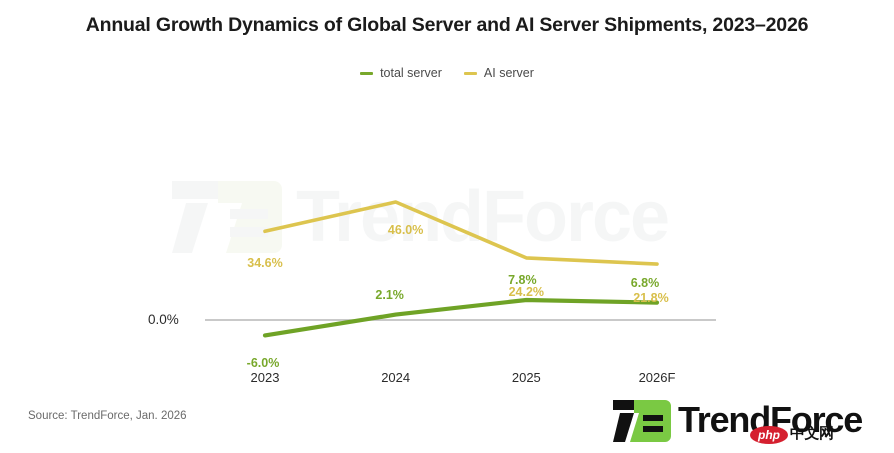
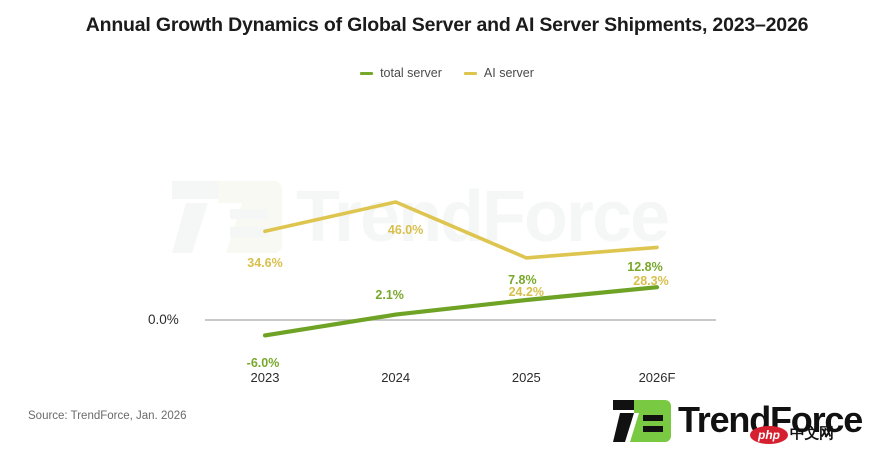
total server/2026F: 6.8% -> 12.8%
AI server/2026F: 21.8% -> 28.3%
